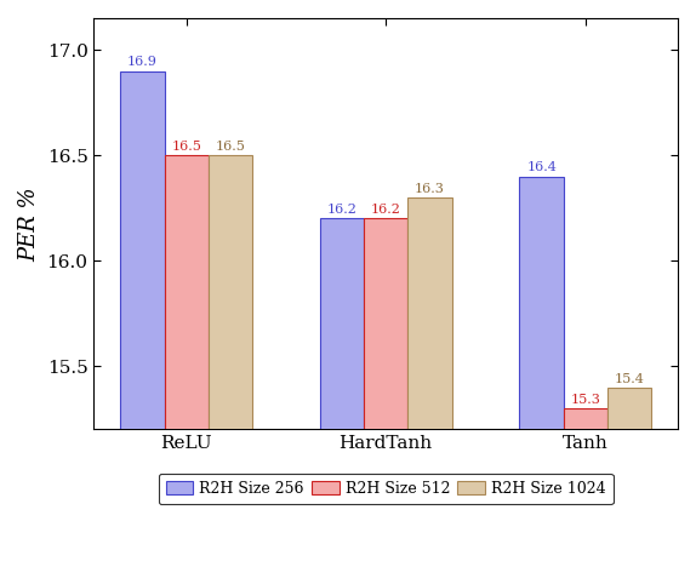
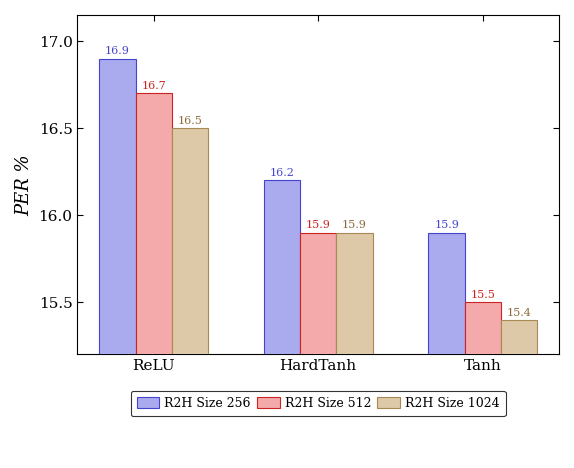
R2H Size 512/ReLU: 16.5 -> 16.7
R2H Size 512/HardTanh: 16.2 -> 15.9
R2H Size 1024/HardTanh: 16.3 -> 15.9
R2H Size 256/Tanh: 16.4 -> 15.9
R2H Size 512/Tanh: 15.3 -> 15.5
